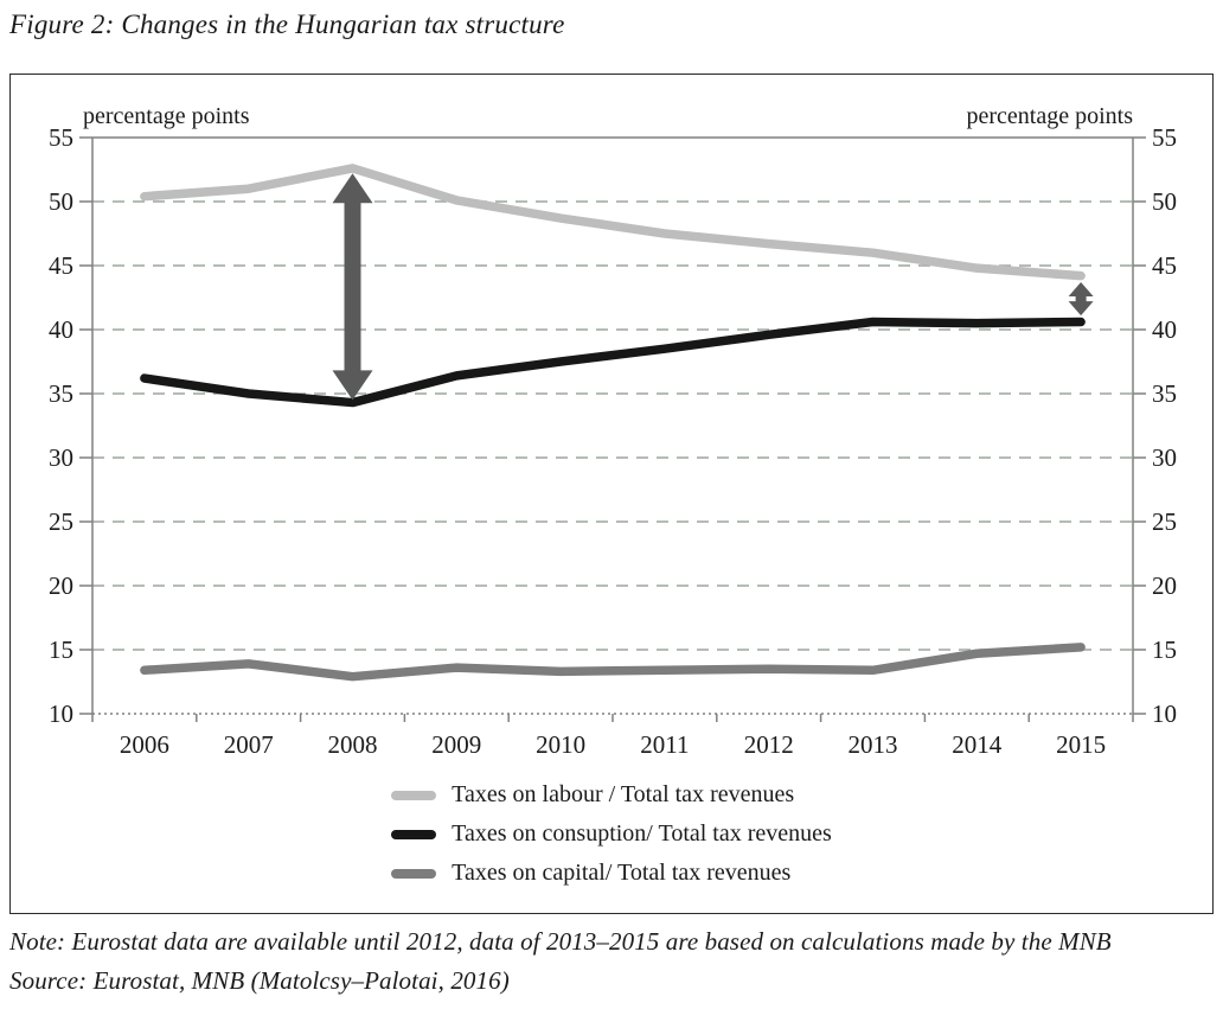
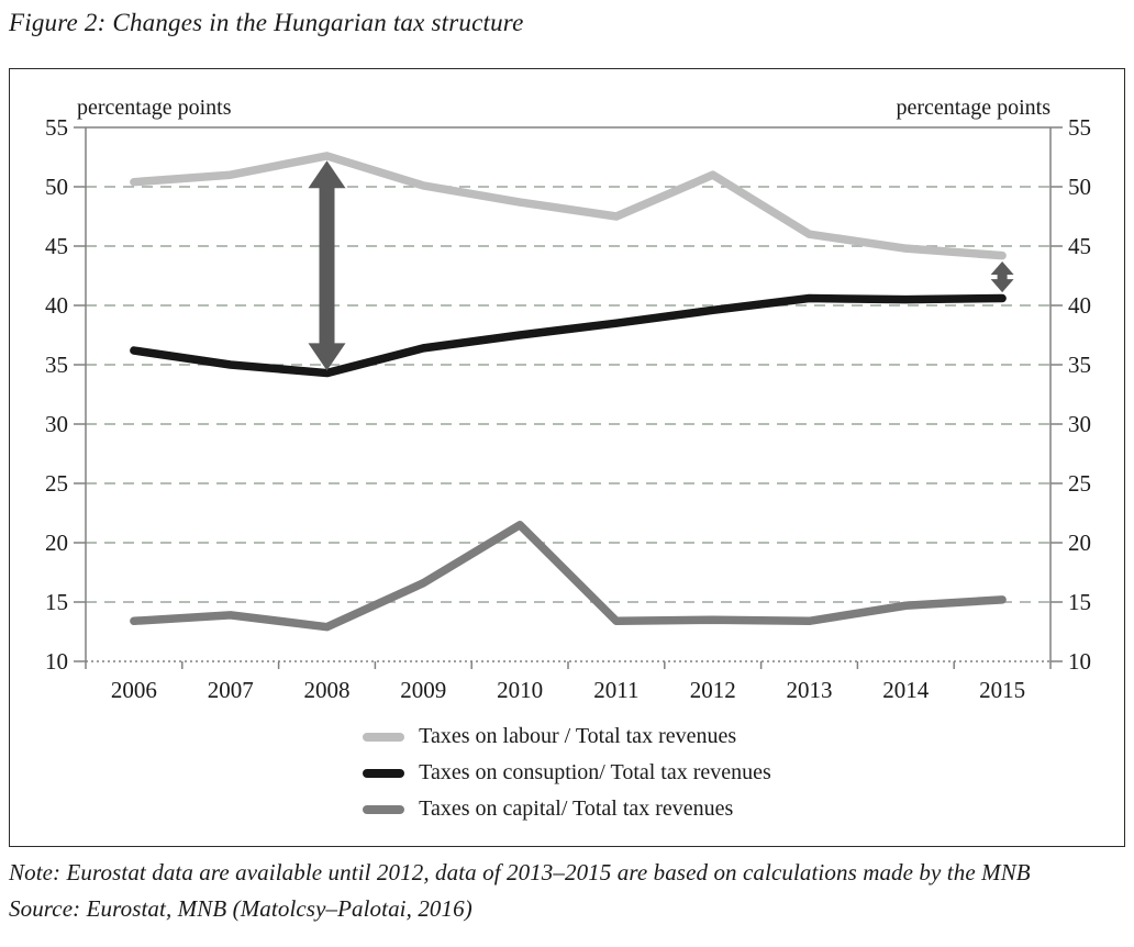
Taxes on capital/ Total tax revenues/2009: 13.6 -> 16.6
Taxes on capital/ Total tax revenues/2010: 13.3 -> 21.5
Taxes on labour / Total tax revenues/2012: 46.7 -> 51.0
